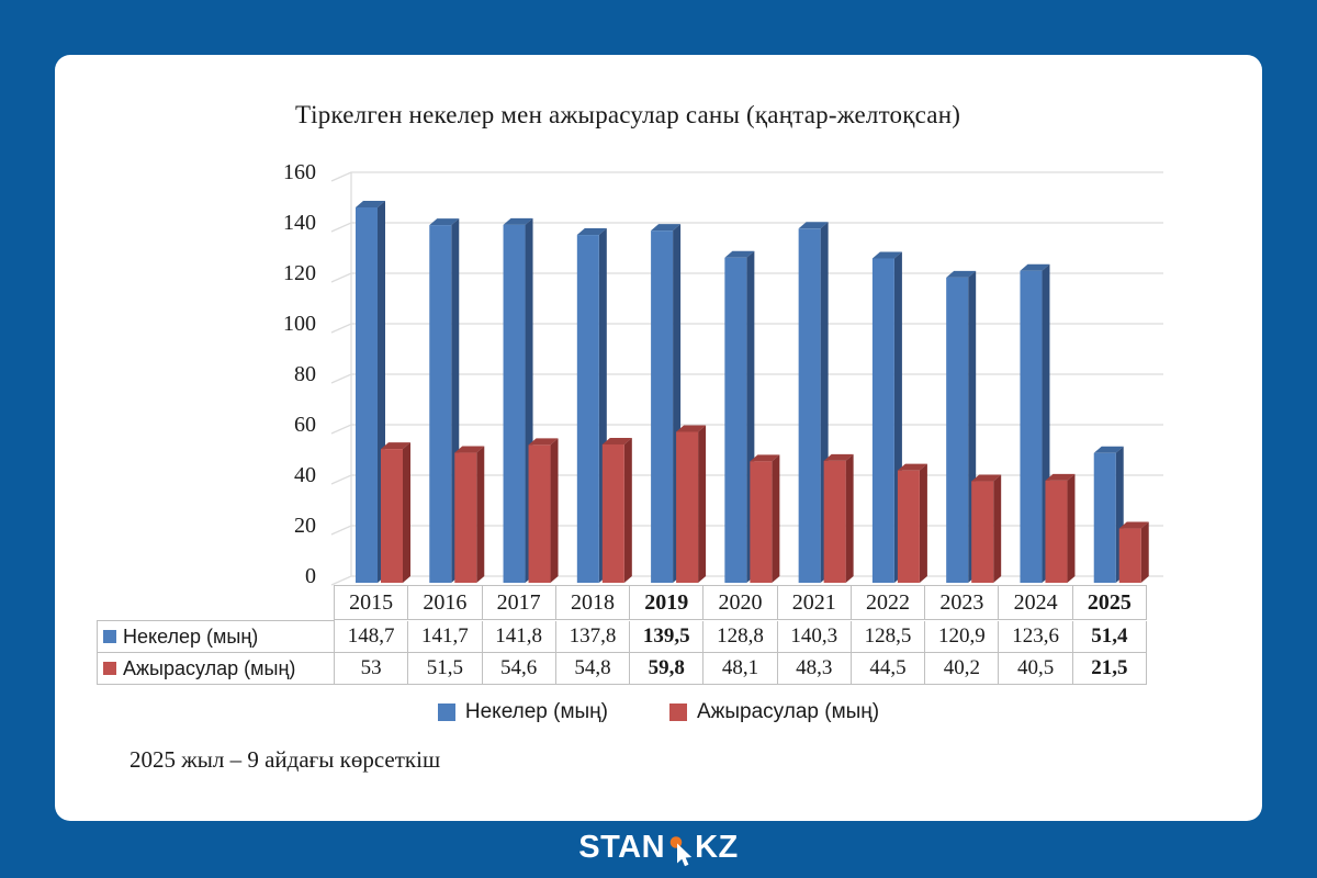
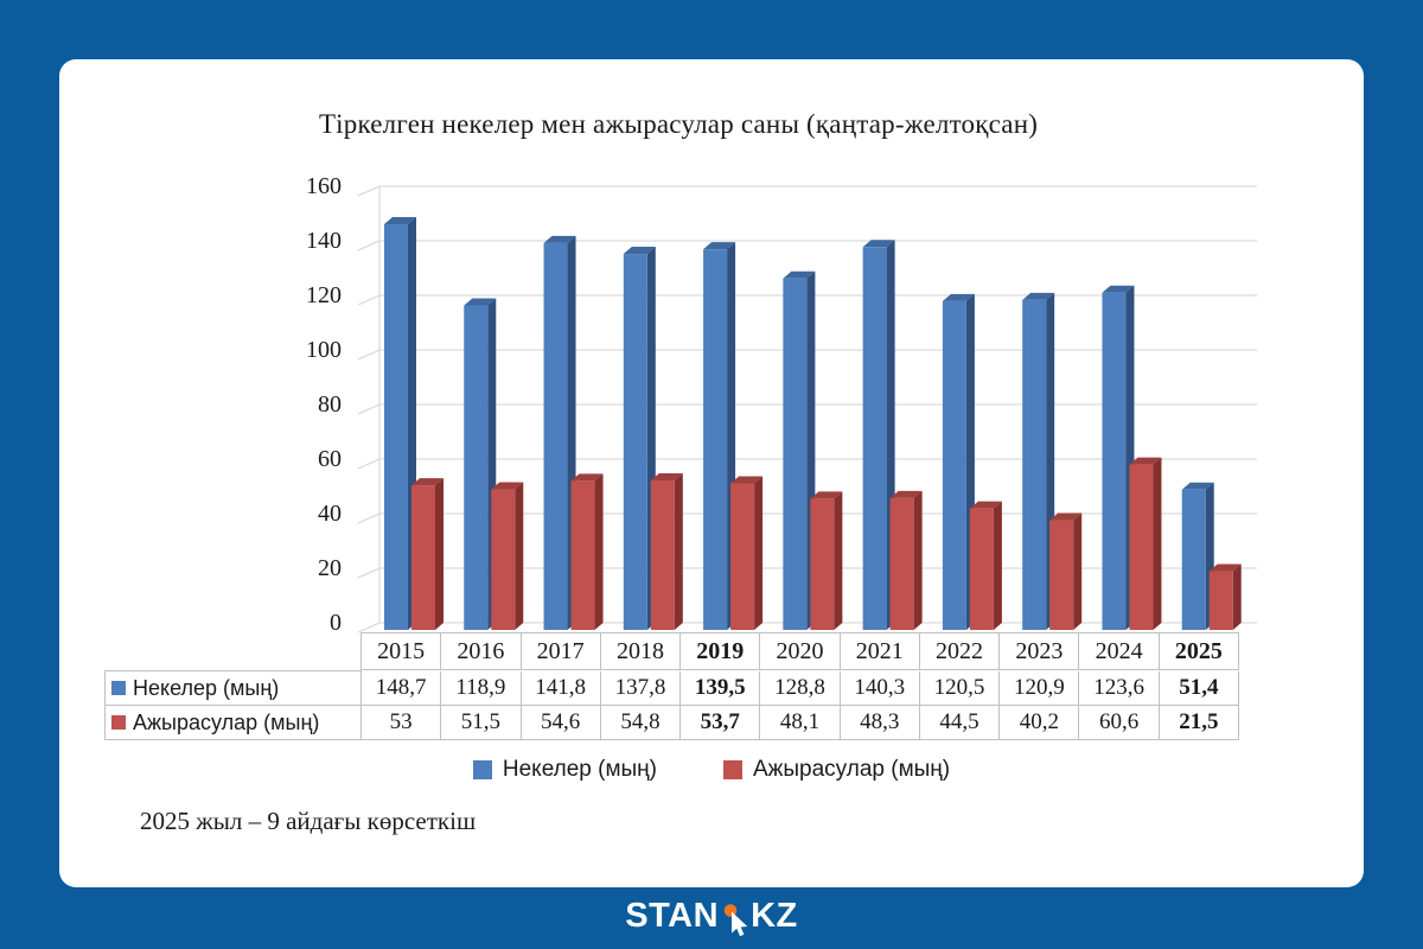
Некелер (мың)/2016: 141,7 -> 118,9
Ажырасулар (мың)/2019: 59,8 -> 53,7
Некелер (мың)/2022: 128,5 -> 120,5
Ажырасулар (мың)/2024: 40,5 -> 60,6
